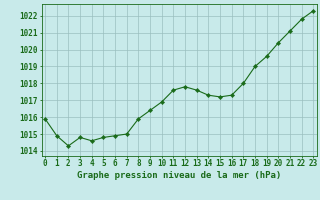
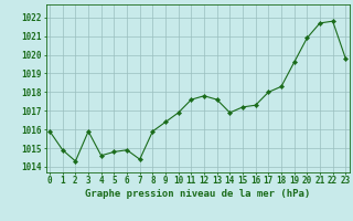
3: 1014.8 -> 1015.9
7: 1015.0 -> 1014.4
14: 1017.3 -> 1016.9
18: 1019.0 -> 1018.3
20: 1020.4 -> 1020.9
21: 1021.1 -> 1021.7
23: 1022.3 -> 1019.8
